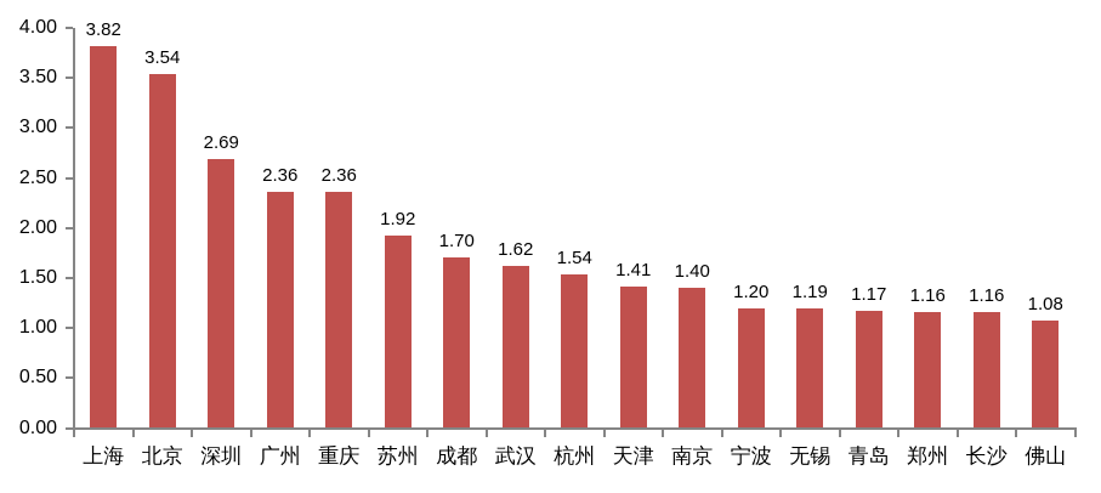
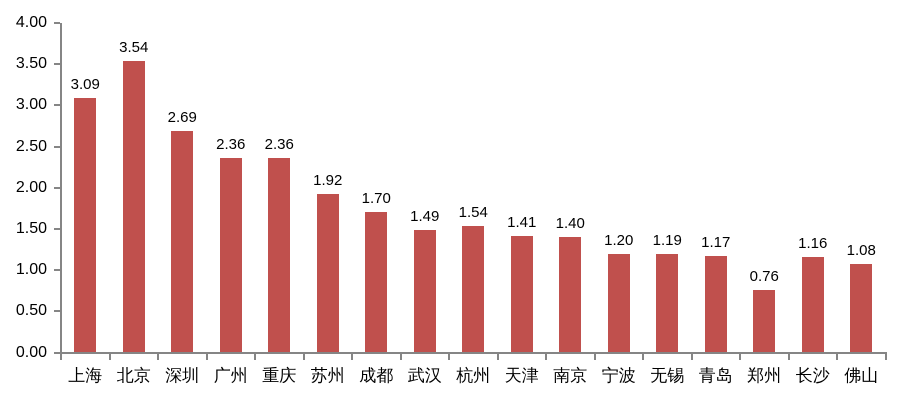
上海: 3.82 -> 3.09
武汉: 1.62 -> 1.49
郑州: 1.16 -> 0.76
